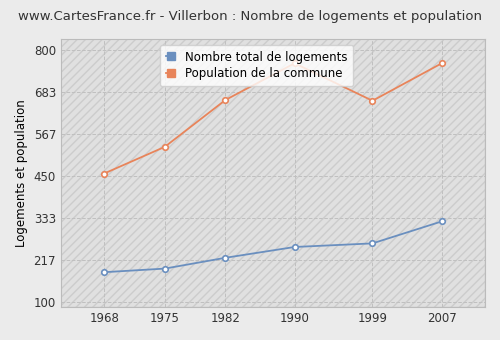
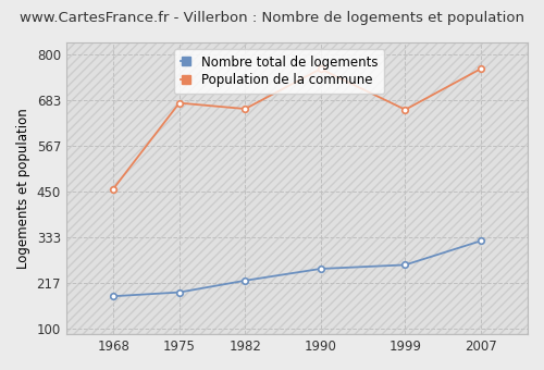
Population de la commune/1975: 530 -> 675
